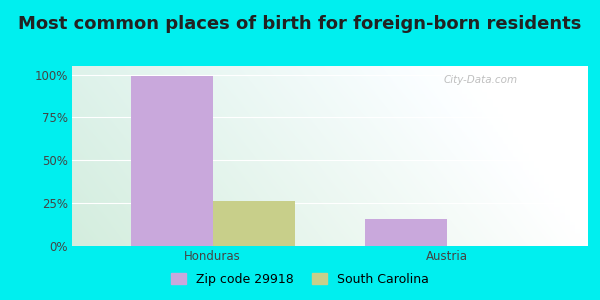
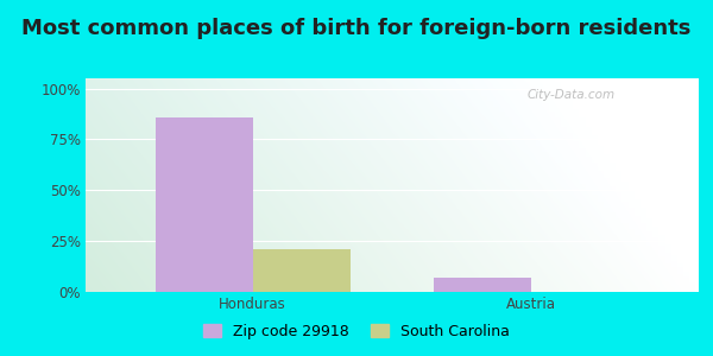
Zip code 29918/Honduras: 99% -> 86%
South Carolina/Honduras: 26% -> 21%
Zip code 29918/Austria: 16% -> 7%
